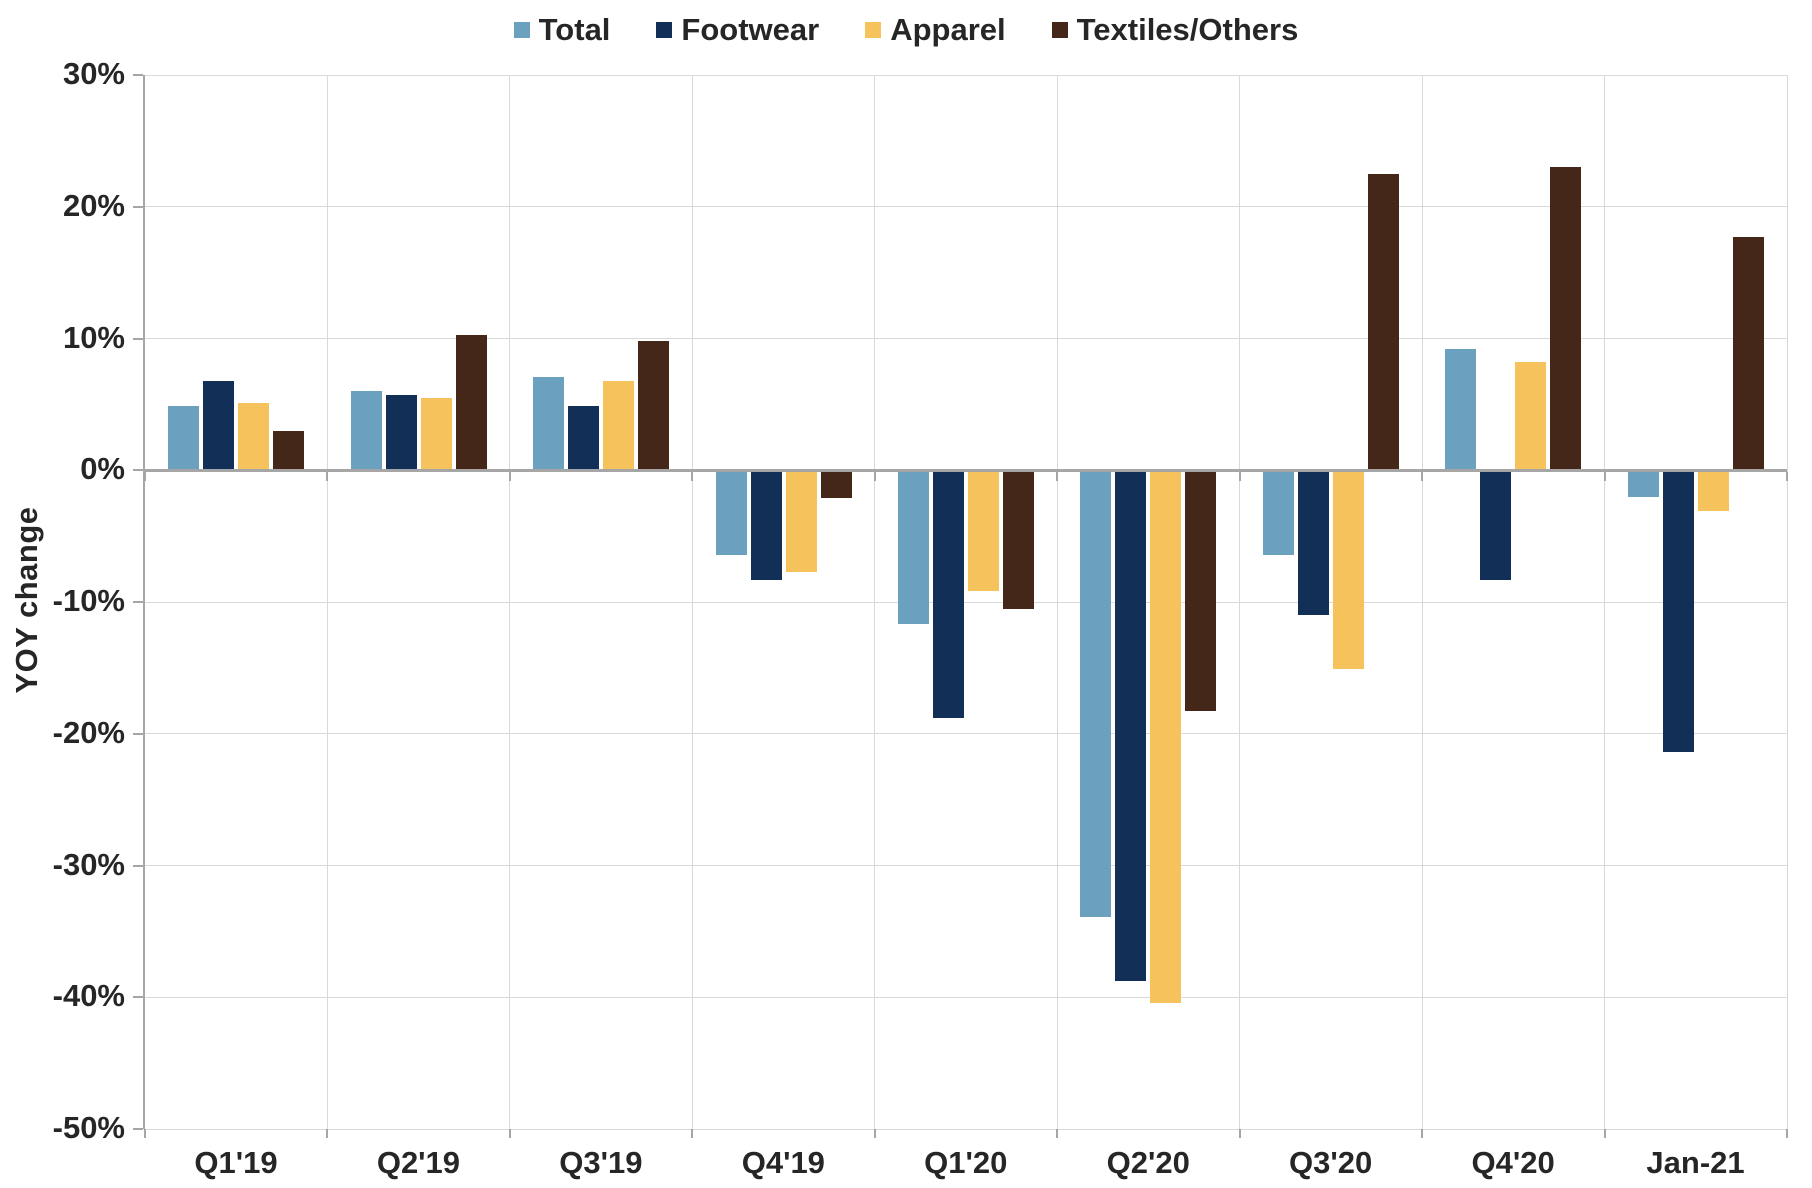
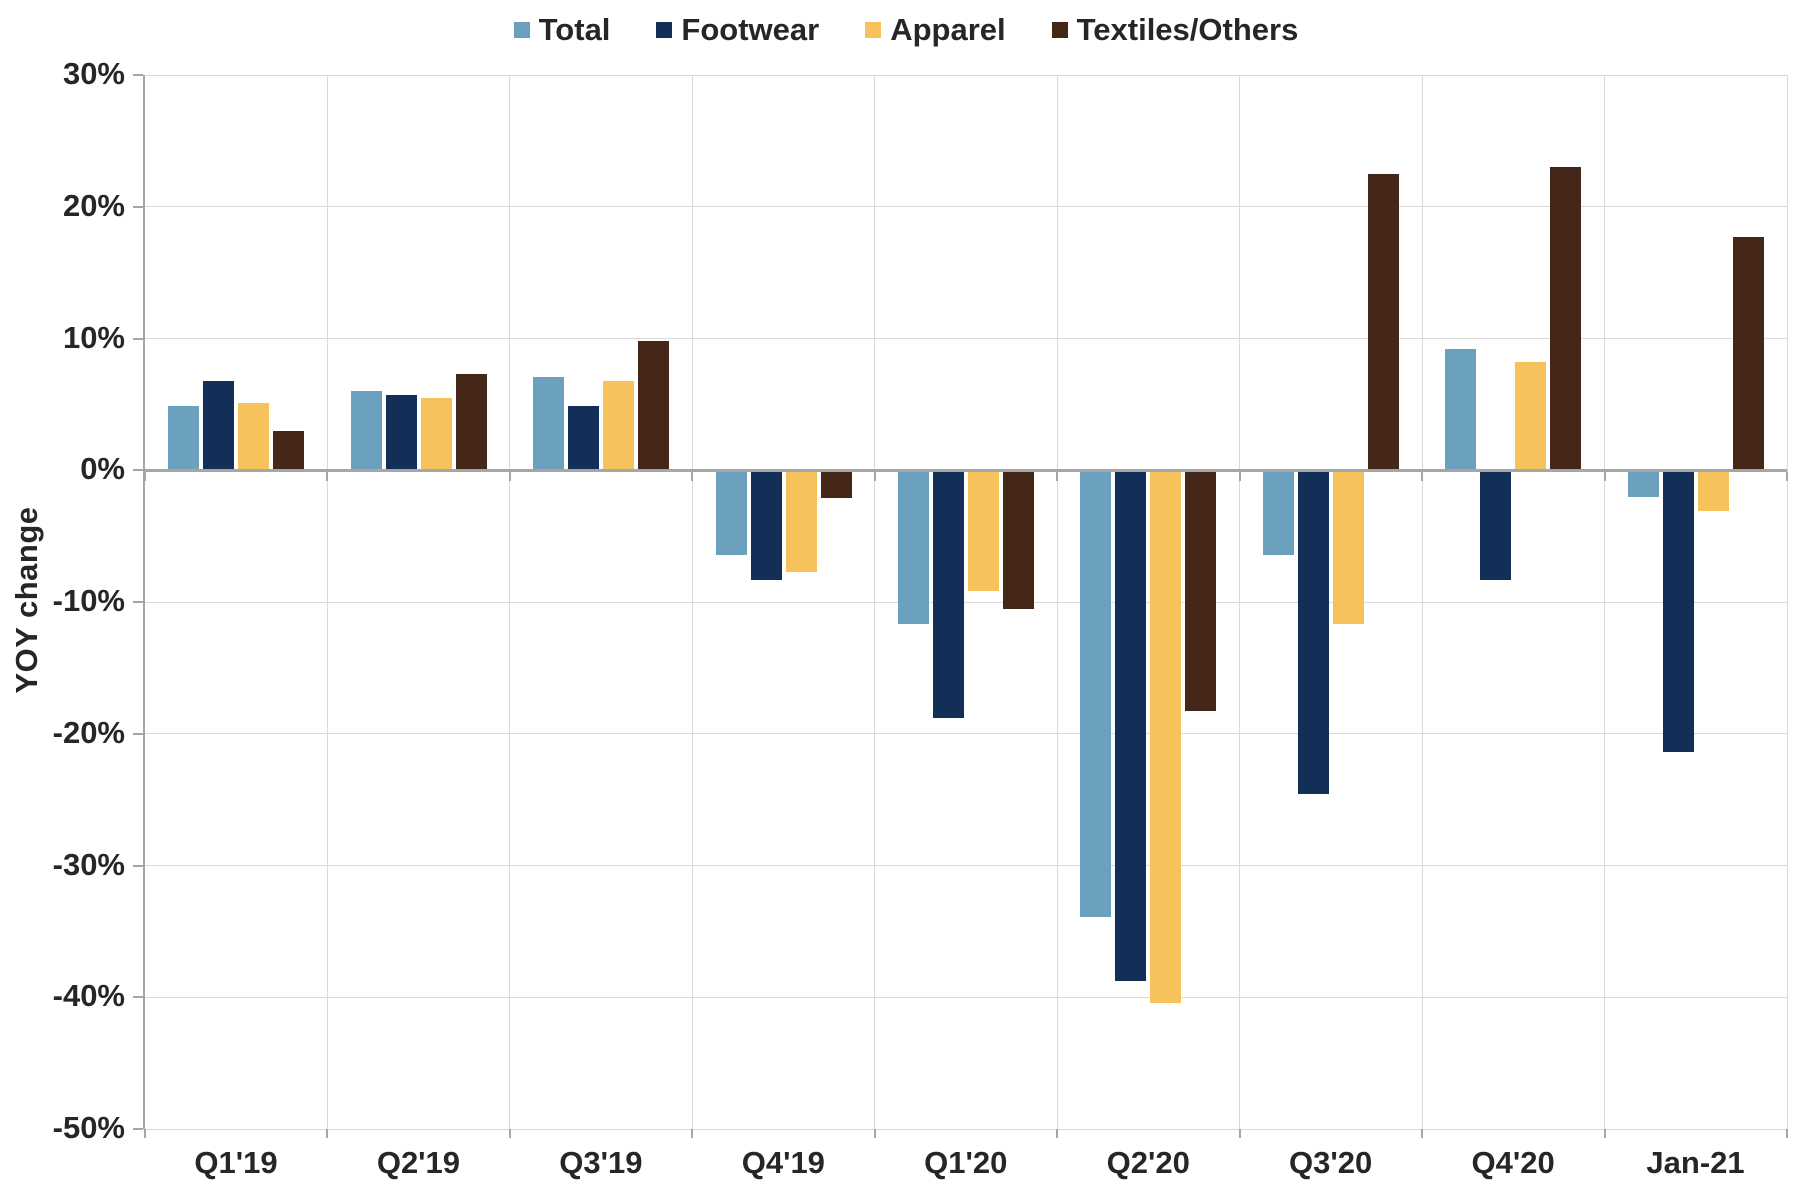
Textiles/Others/Q2'19: 10.3% -> 7.3%
Footwear/Q3'20: -11.0% -> -24.6%
Apparel/Q3'20: -15.1% -> -11.7%
